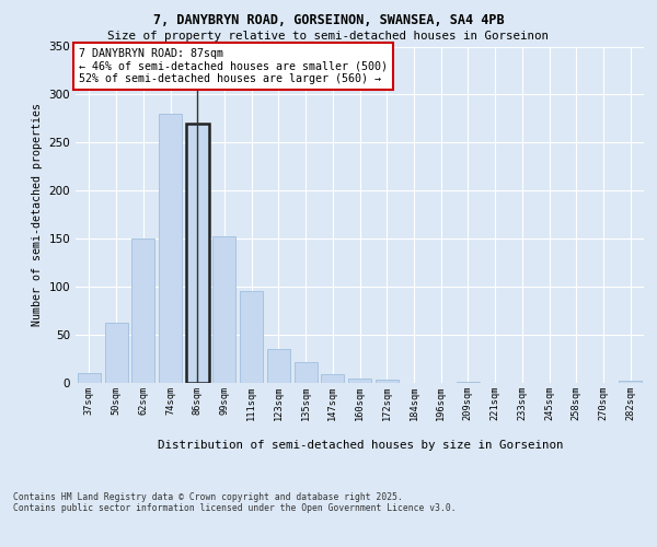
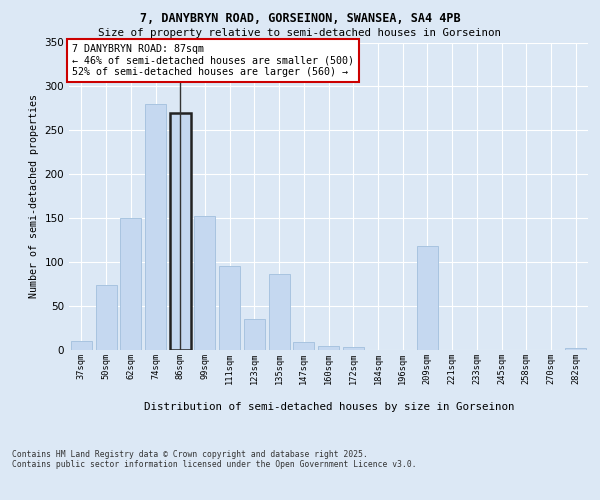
50sqm: 63 -> 74
135sqm: 22 -> 86
209sqm: 1 -> 118
